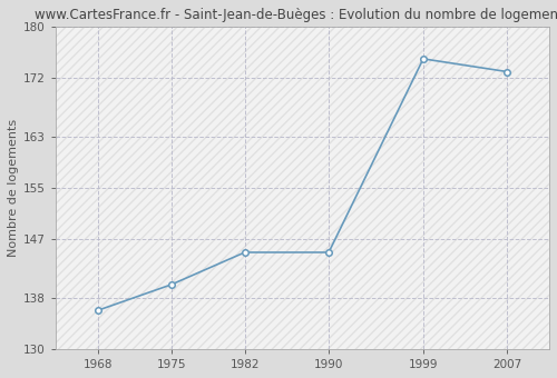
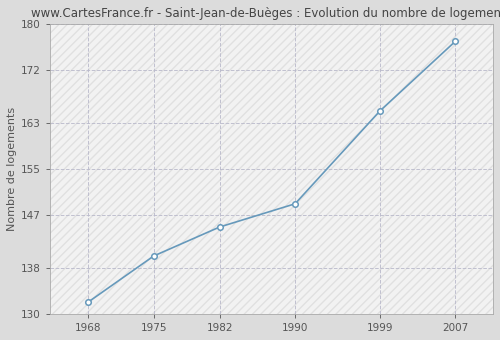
1968: 136 -> 132
1990: 145 -> 149
1999: 175 -> 165
2007: 173 -> 177
